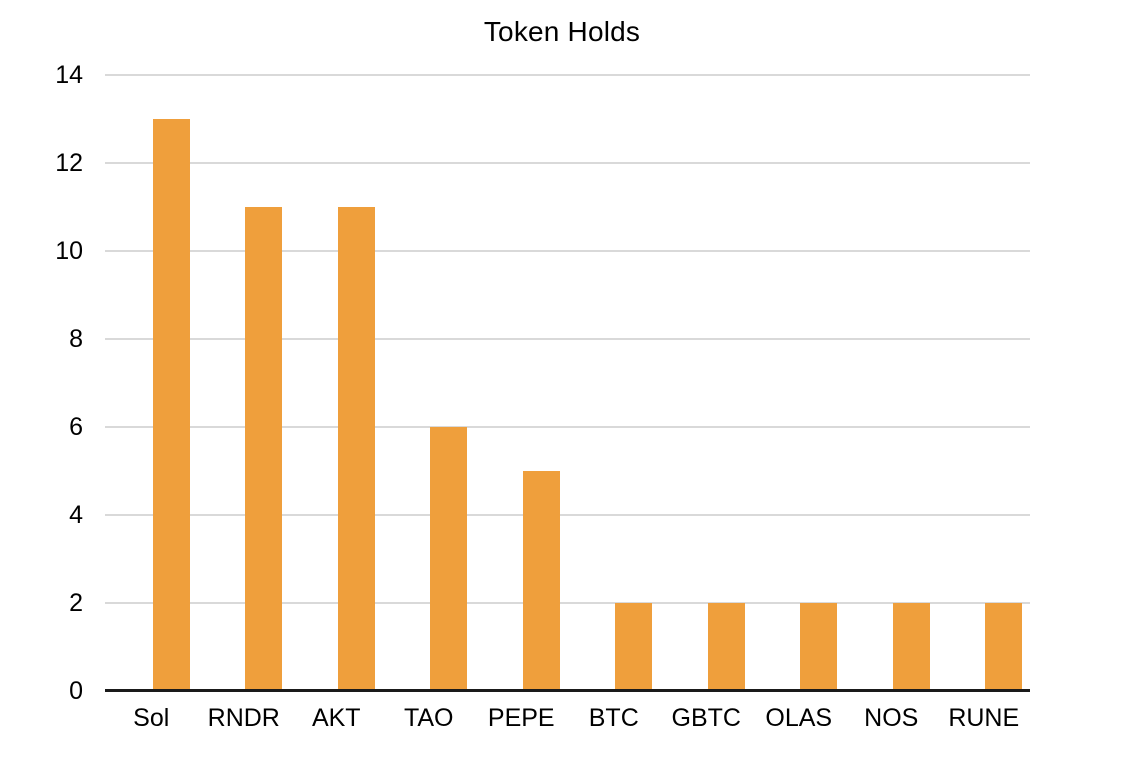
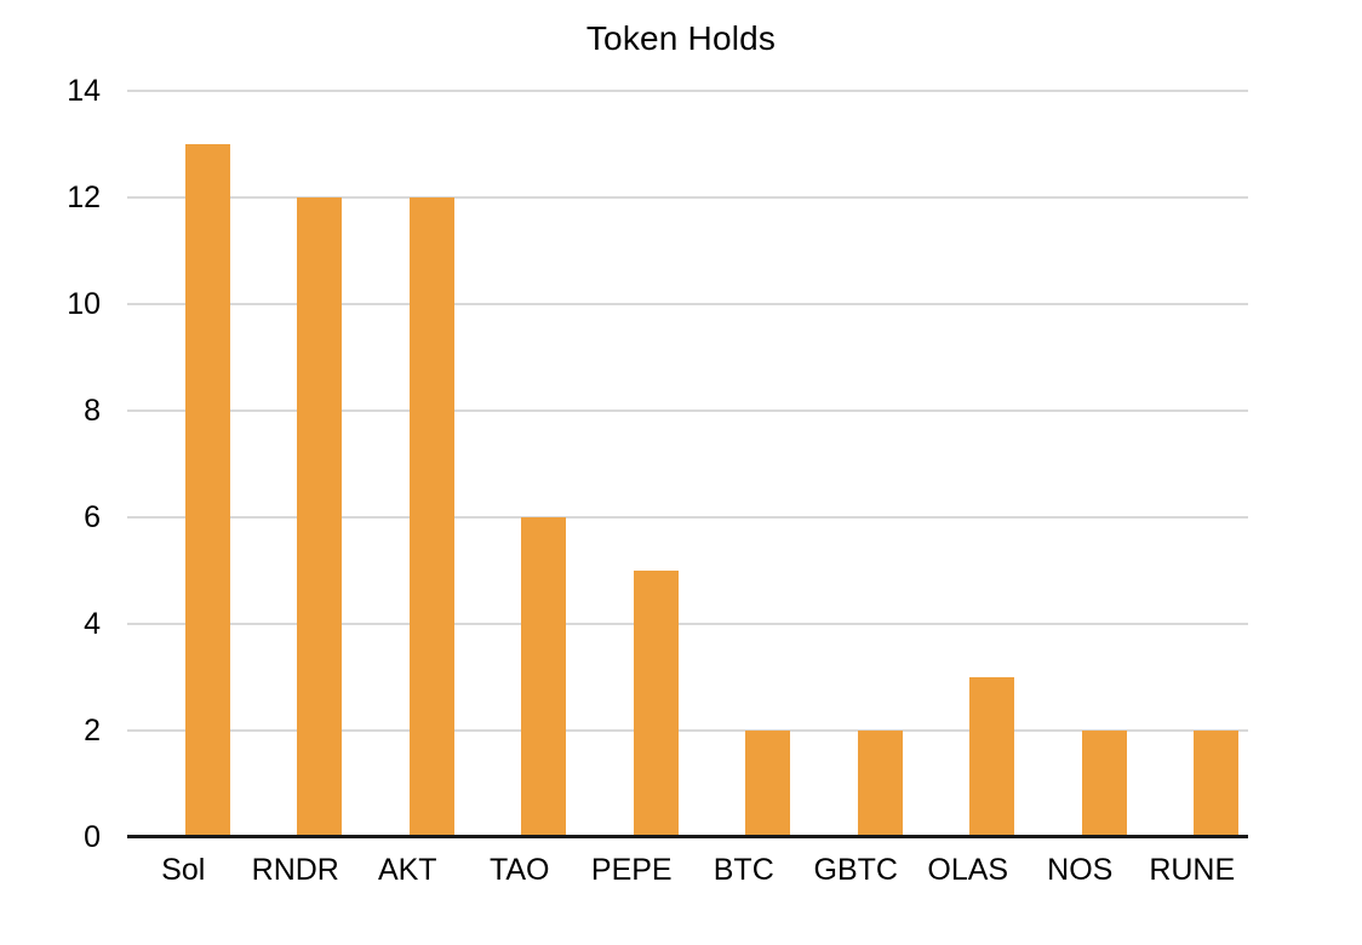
RNDR: 11 -> 12
AKT: 11 -> 12
OLAS: 2 -> 3
